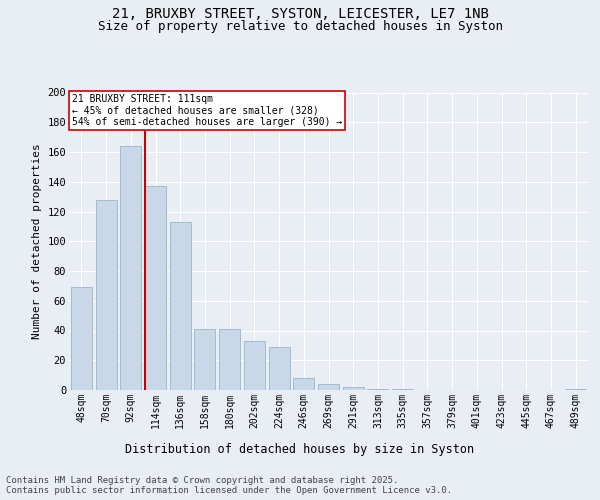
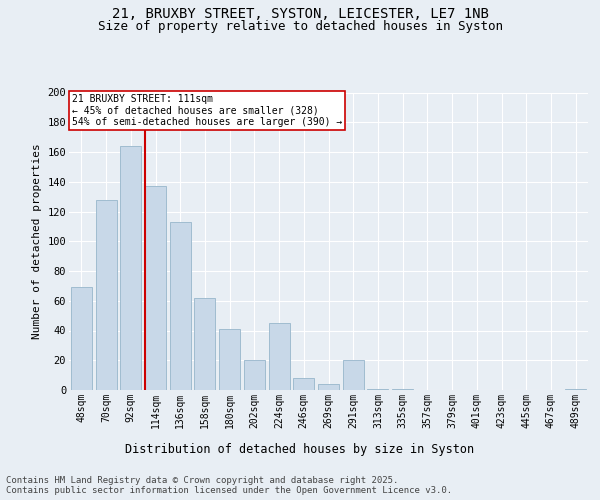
158sqm: 41 -> 62
202sqm: 33 -> 20
224sqm: 29 -> 45
291sqm: 2 -> 20
